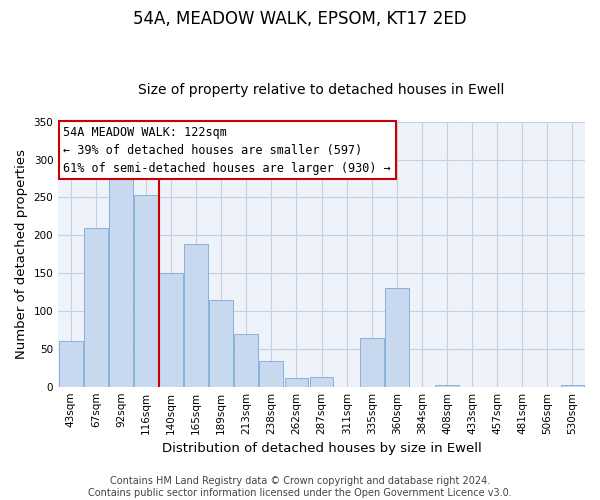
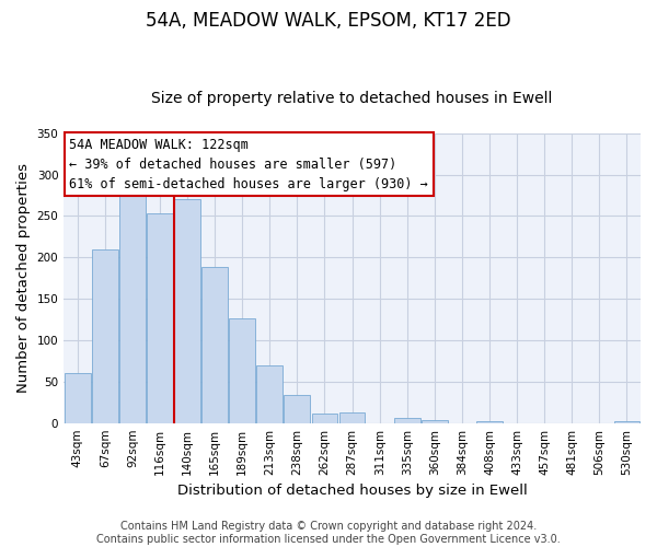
140sqm: 150 -> 270
189sqm: 114 -> 126
335sqm: 64 -> 6
360sqm: 130 -> 4
